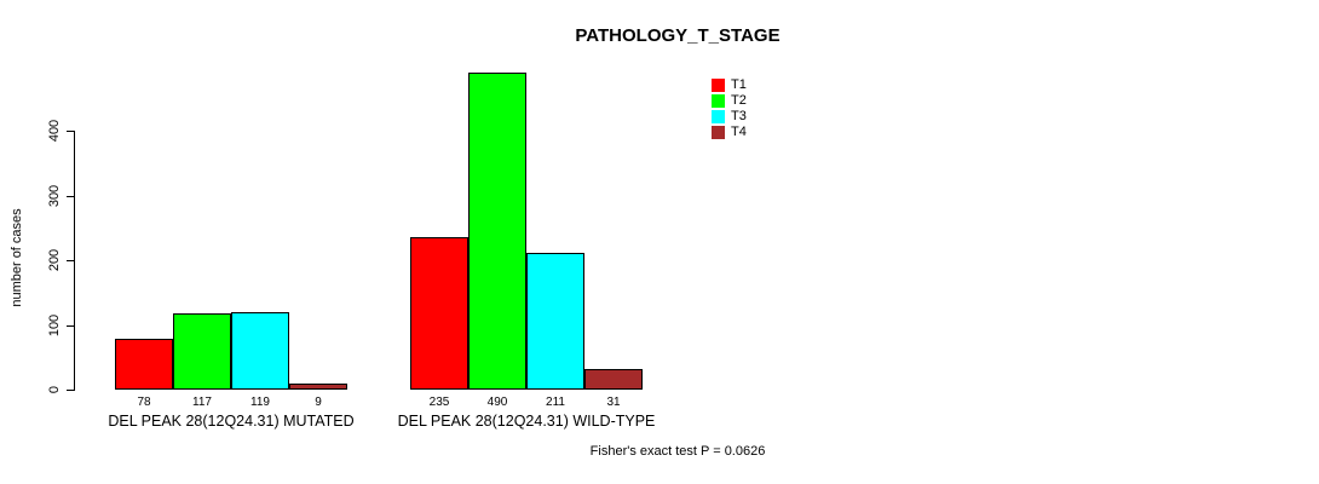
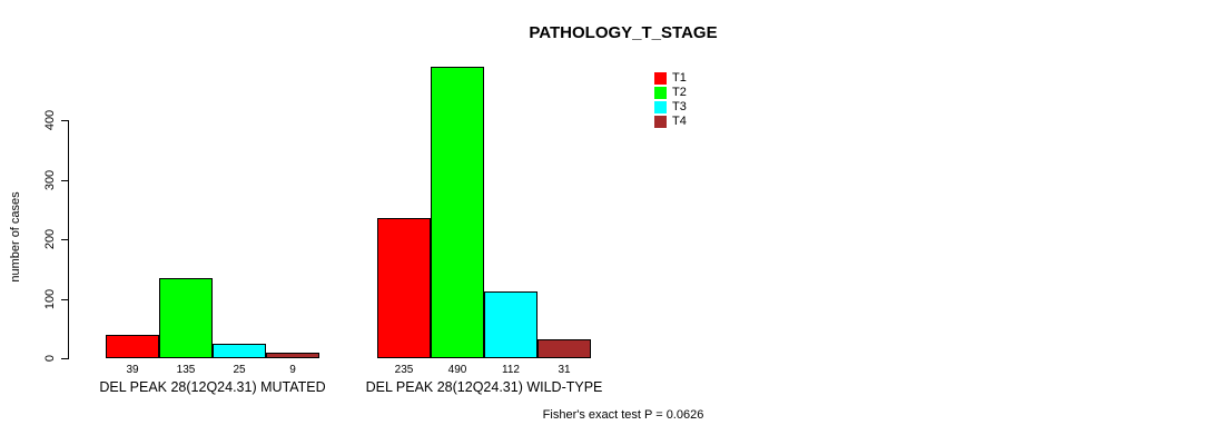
T1/DEL PEAK 28(12Q24.31) MUTATED: 78 -> 39
T2/DEL PEAK 28(12Q24.31) MUTATED: 117 -> 135
T3/DEL PEAK 28(12Q24.31) MUTATED: 119 -> 25
T3/DEL PEAK 28(12Q24.31) WILD-TYPE: 211 -> 112
